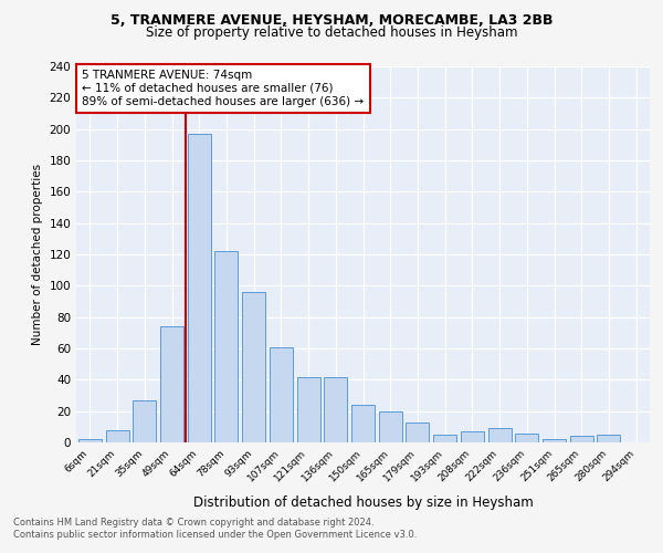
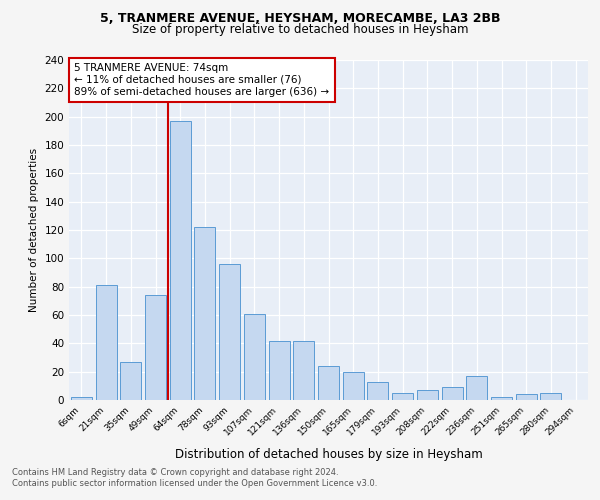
21sqm: 8 -> 81
236sqm: 6 -> 17
